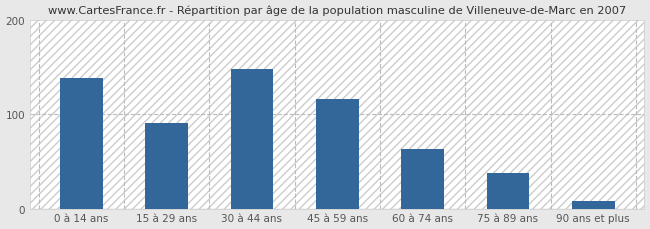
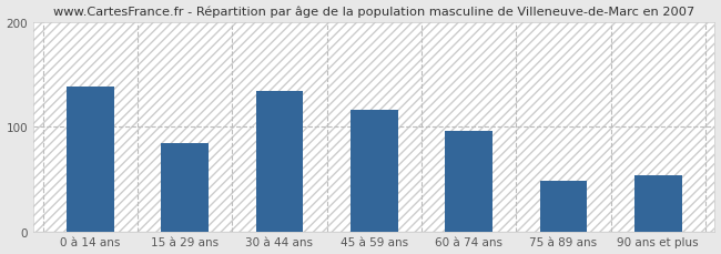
15 à 29 ans: 91 -> 84
30 à 44 ans: 148 -> 134
60 à 74 ans: 63 -> 96
75 à 89 ans: 38 -> 48
90 ans et plus: 8 -> 54
